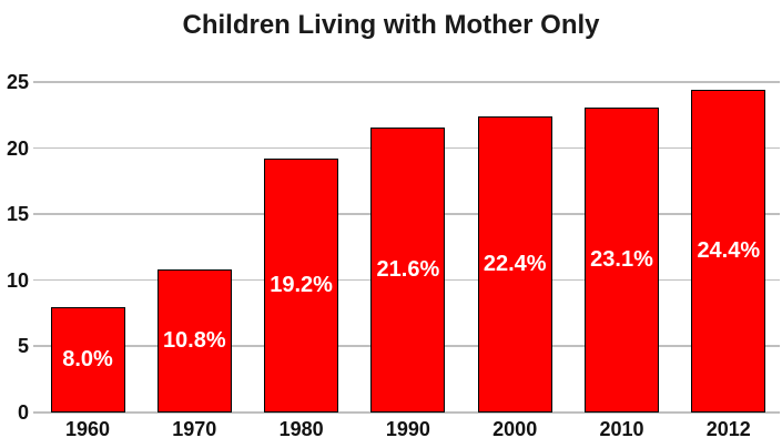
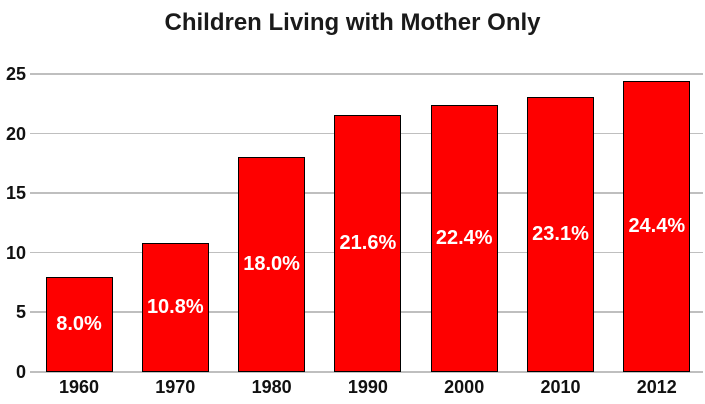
1980: 19.2% -> 18.0%
